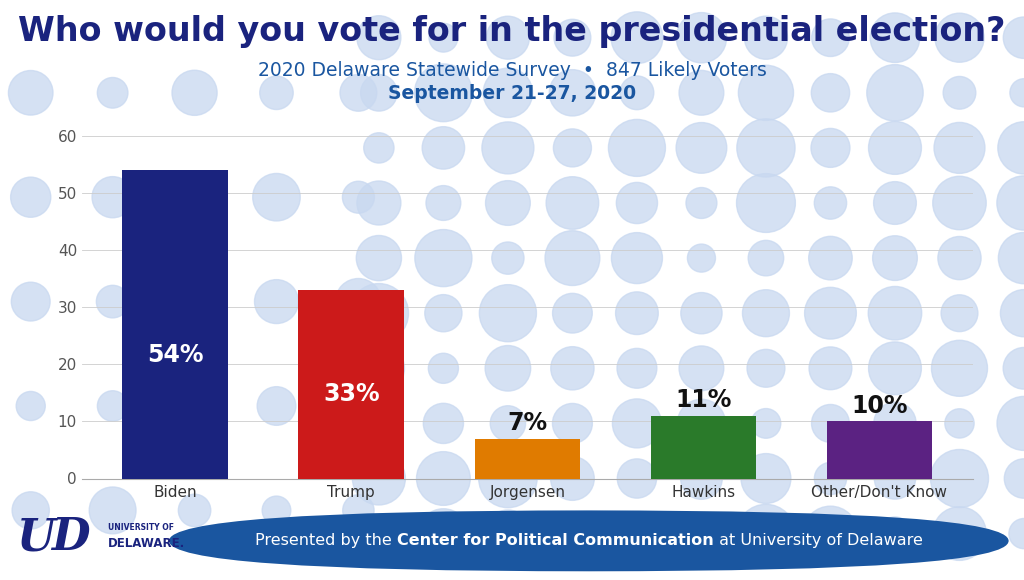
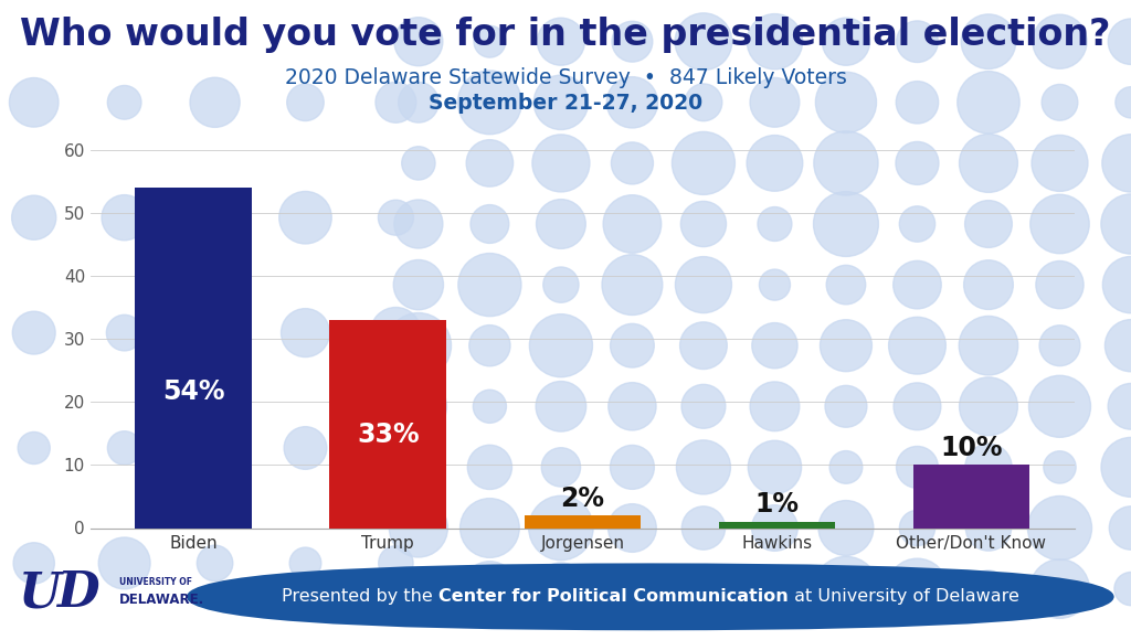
Jorgensen: 7% -> 2%
Hawkins: 11% -> 1%
